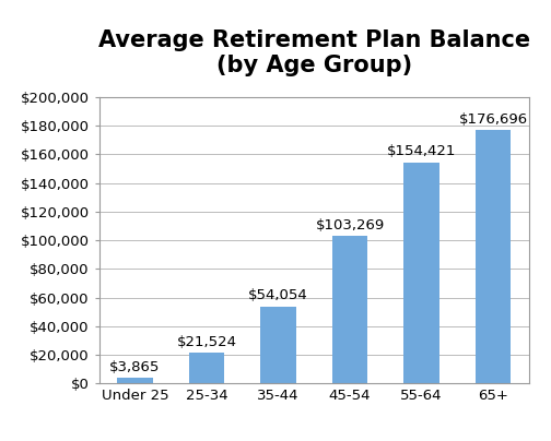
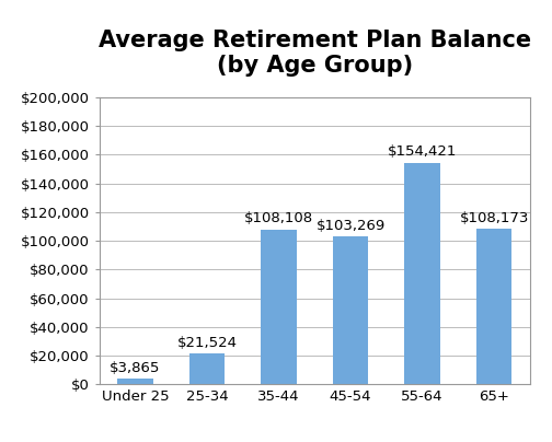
35-44: $54,054 -> $108,108
65+: $176,696 -> $108,173
